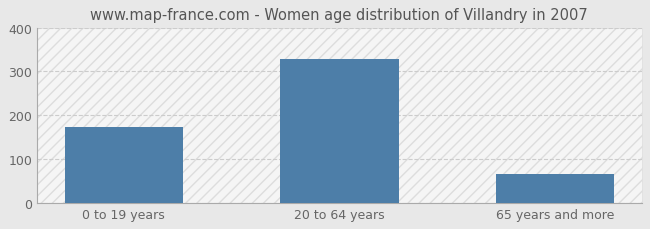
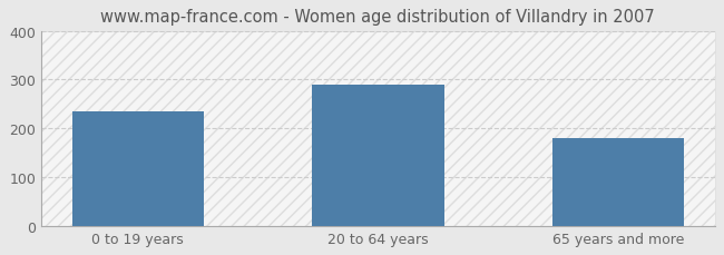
0 to 19 years: 173 -> 235
20 to 64 years: 328 -> 290
65 years and more: 65 -> 180
